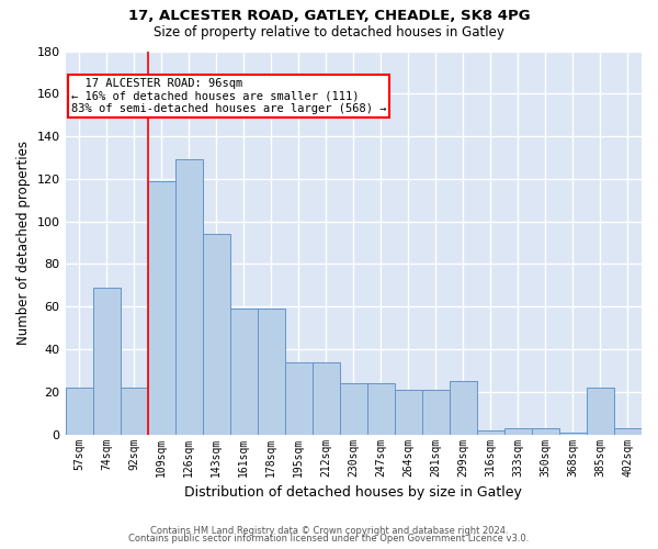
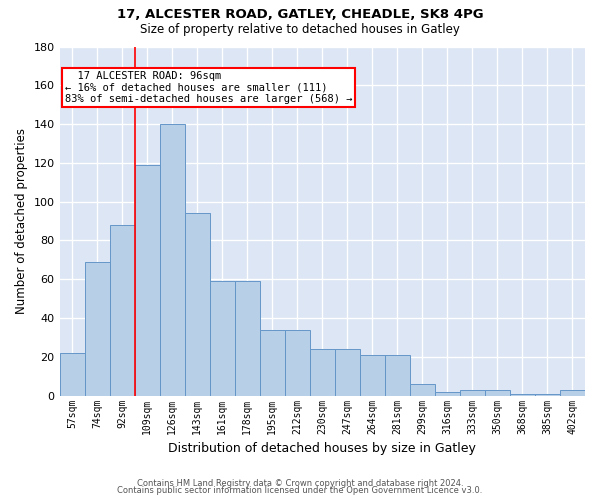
92sqm: 22 -> 88
126sqm: 129 -> 140
299sqm: 25 -> 6
385sqm: 22 -> 1
